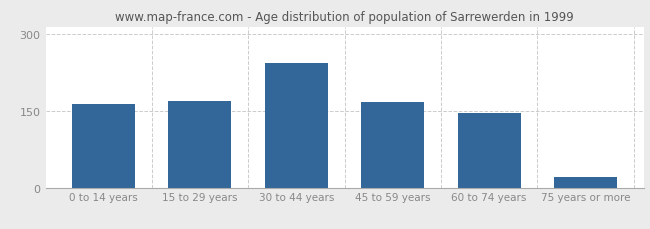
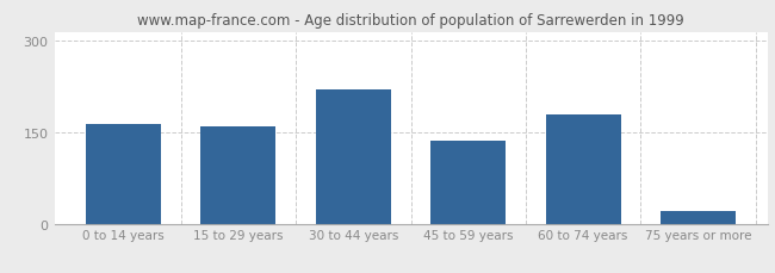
15 to 29 years: 170 -> 160
30 to 44 years: 243 -> 220
45 to 59 years: 167 -> 136
60 to 74 years: 146 -> 180
